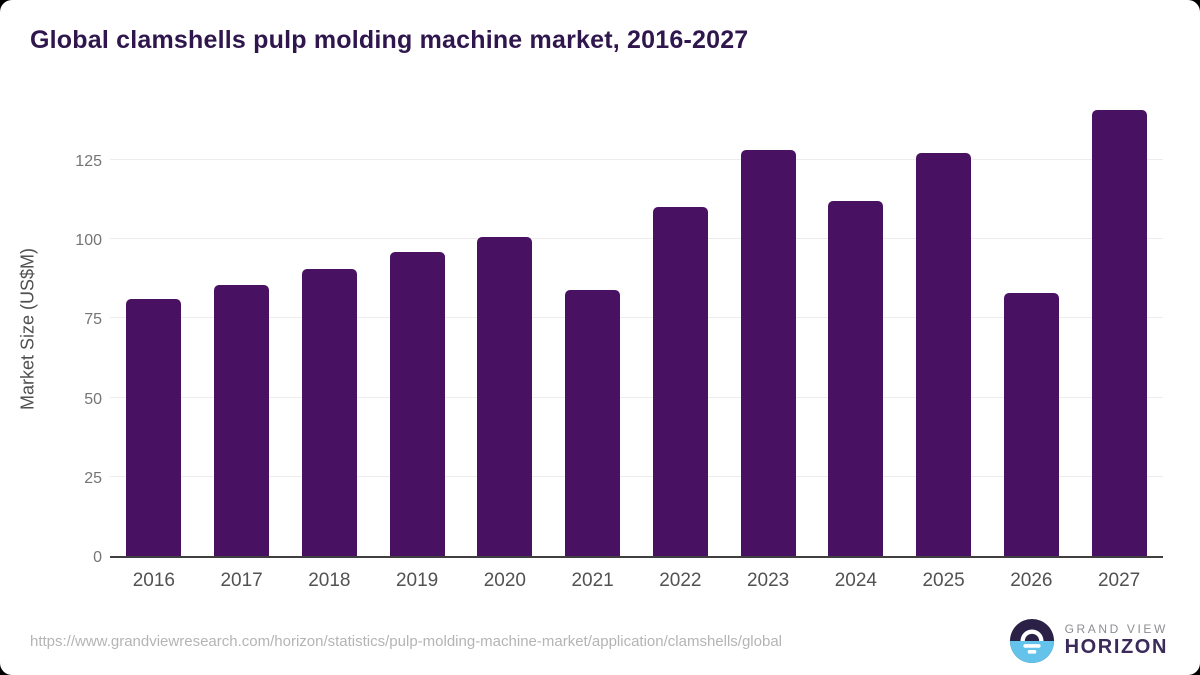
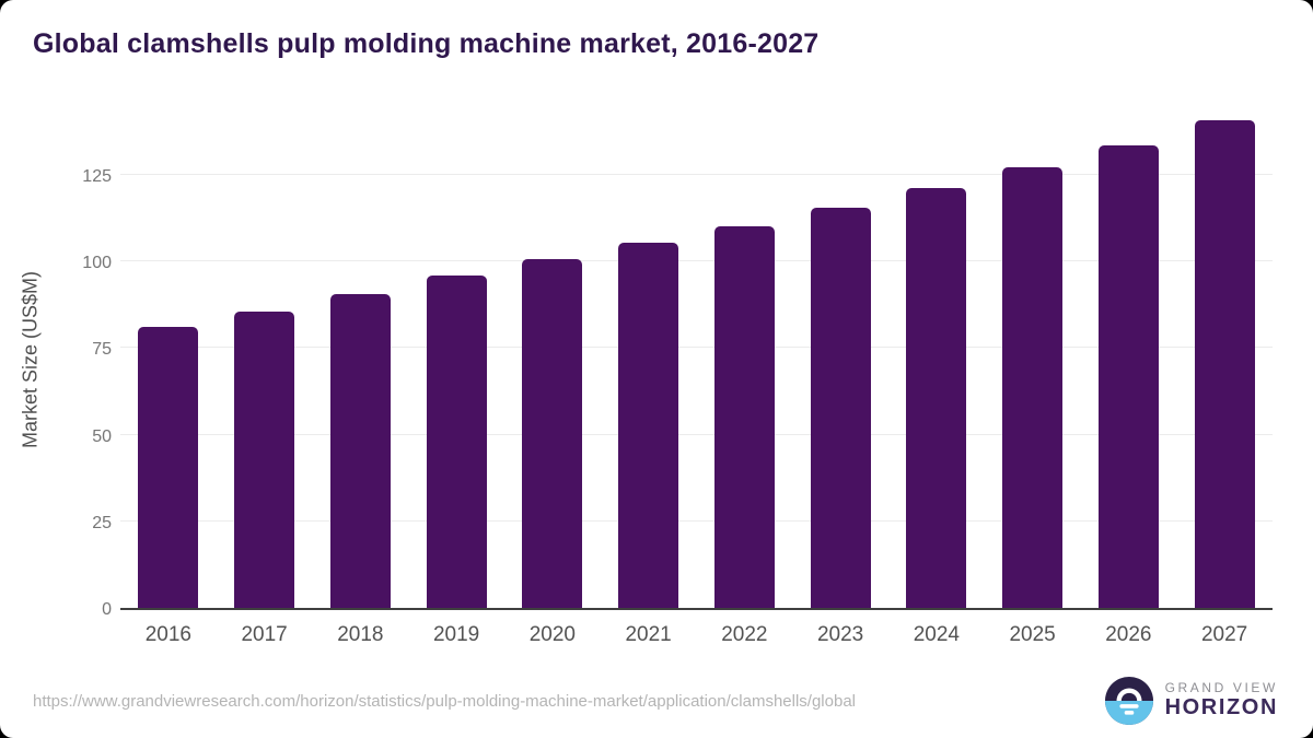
2021: 84 -> 105
2023: 128 -> 115
2024: 112 -> 121
2026: 83 -> 133
